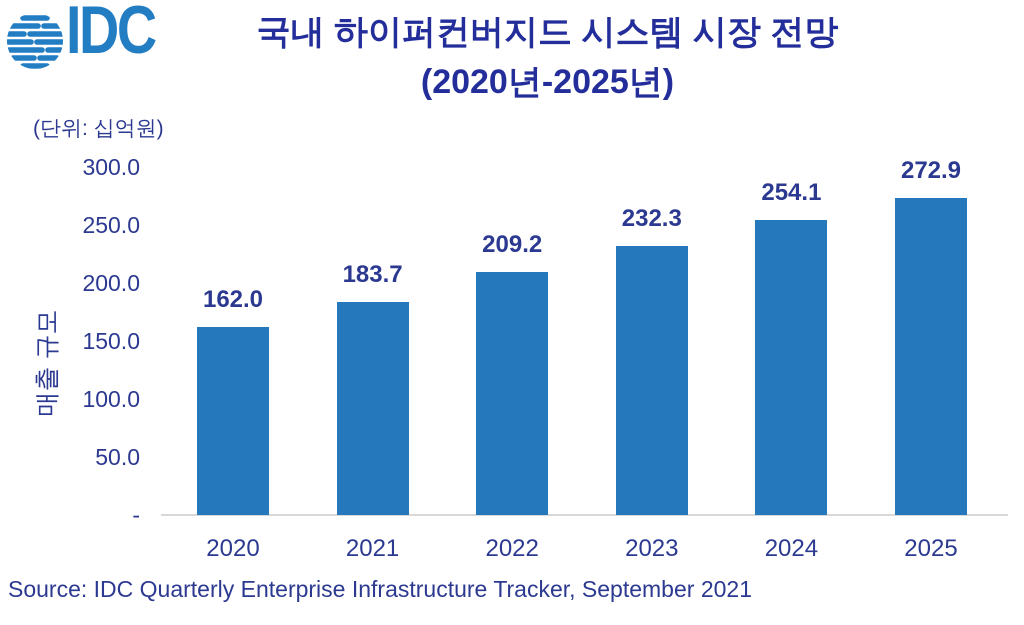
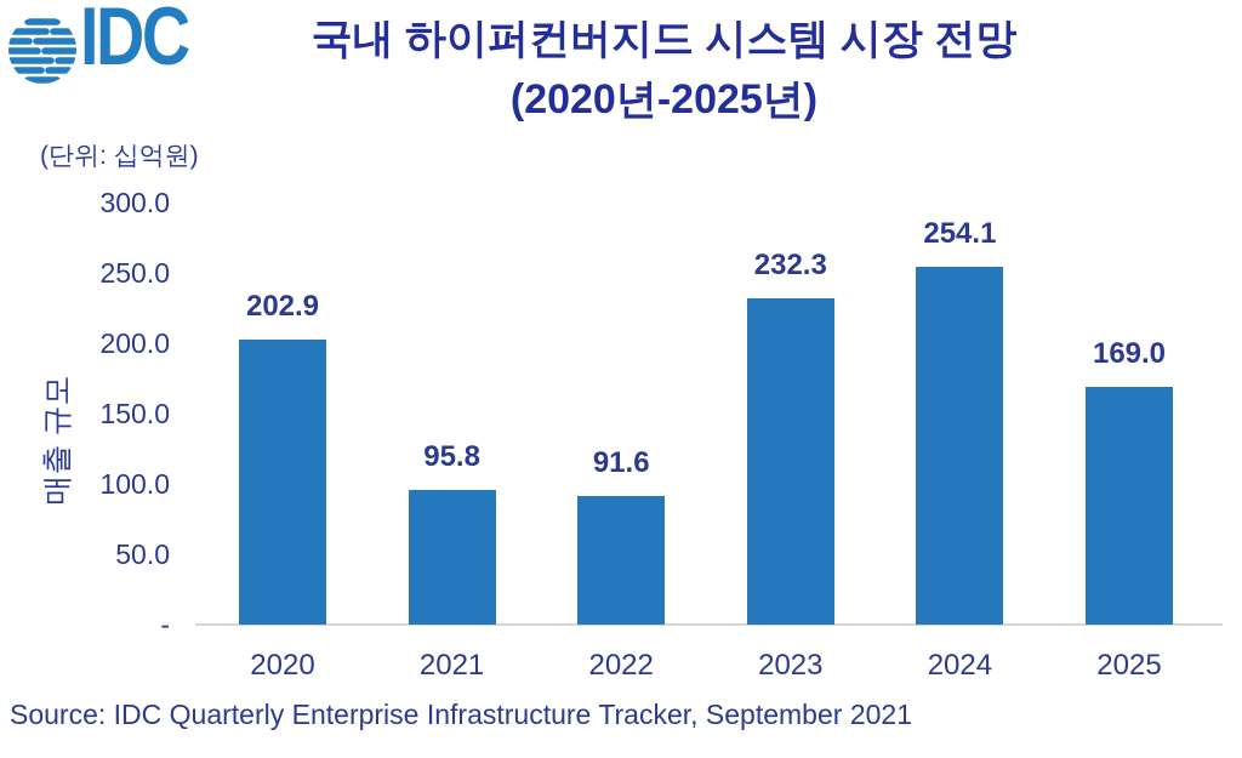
2020: 162.0 -> 202.9
2021: 183.7 -> 95.8
2022: 209.2 -> 91.6
2025: 272.9 -> 169.0
